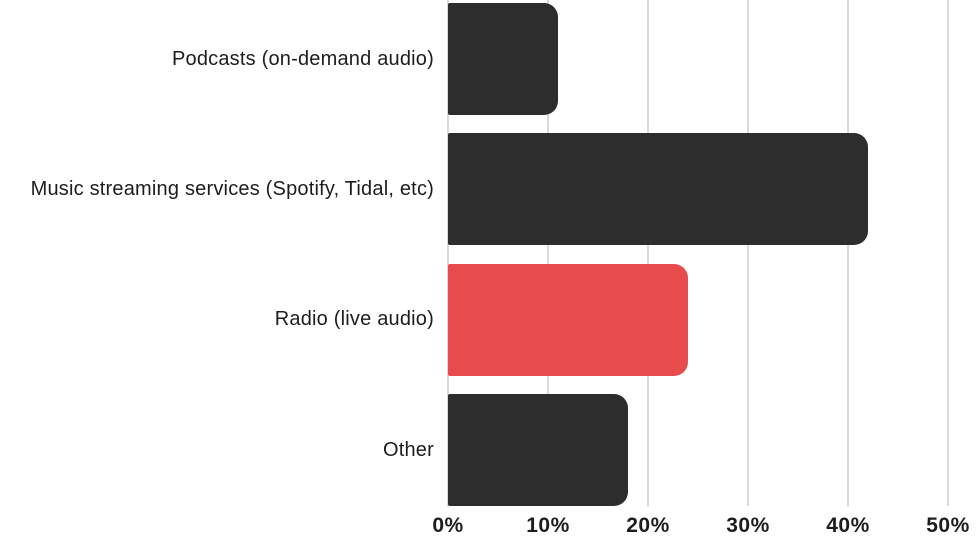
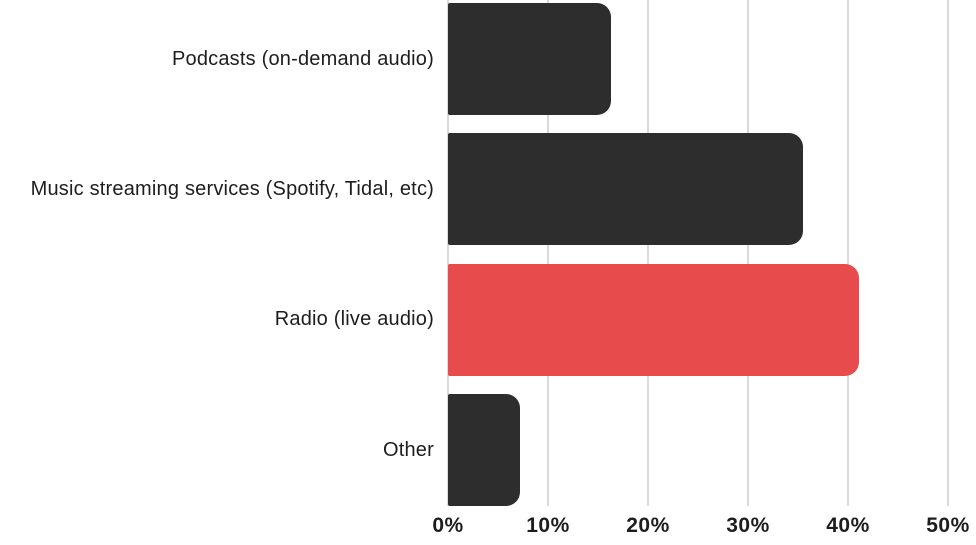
Podcasts (on-demand audio): 11% -> 16%
Music streaming services (Spotify, Tidal, etc): 42% -> 36%
Radio (live audio): 24% -> 41%
Other: 18% -> 7%
